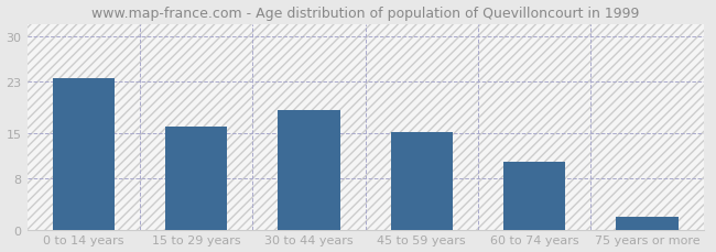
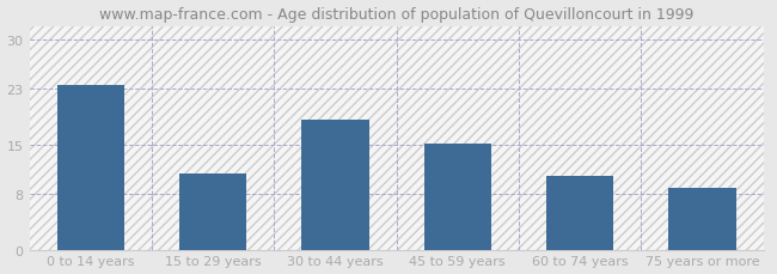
15 to 29 years: 16.0 -> 10.8
75 years or more: 2.0 -> 8.8
